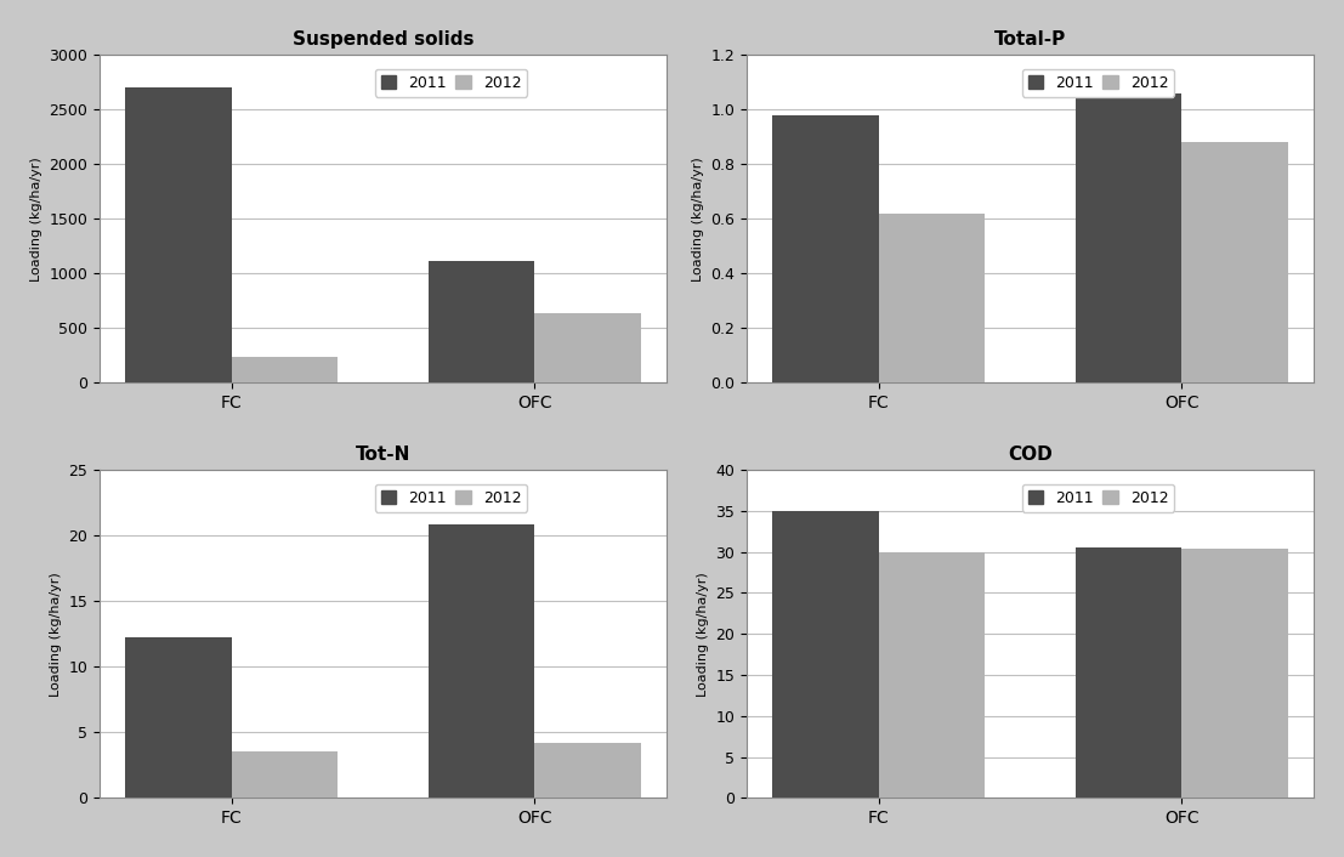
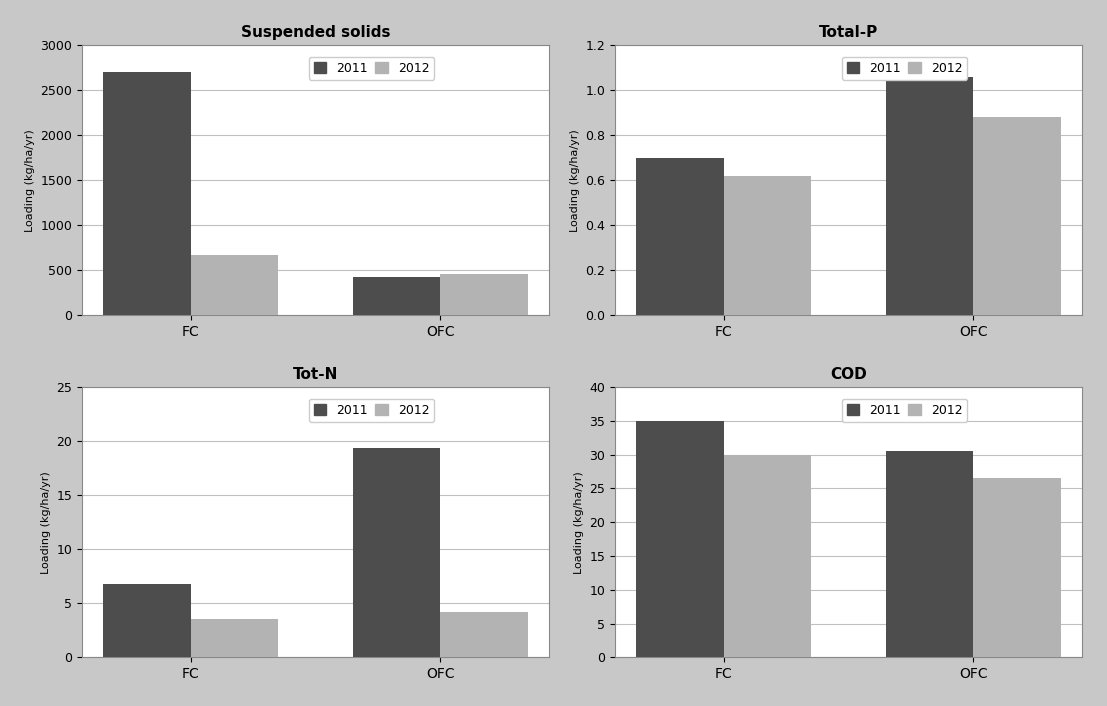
Suspended solids/2012/FC: 240 -> 670
Suspended solids/2011/OFC: 1120 -> 420
Suspended solids/2012/OFC: 640 -> 460
Total-P/2011/FC: 0.98 -> 0.70
Tot-N/2011/FC: 12.2 -> 6.8
Tot-N/2011/OFC: 20.9 -> 19.4
COD/2012/OFC: 30.4 -> 26.5
